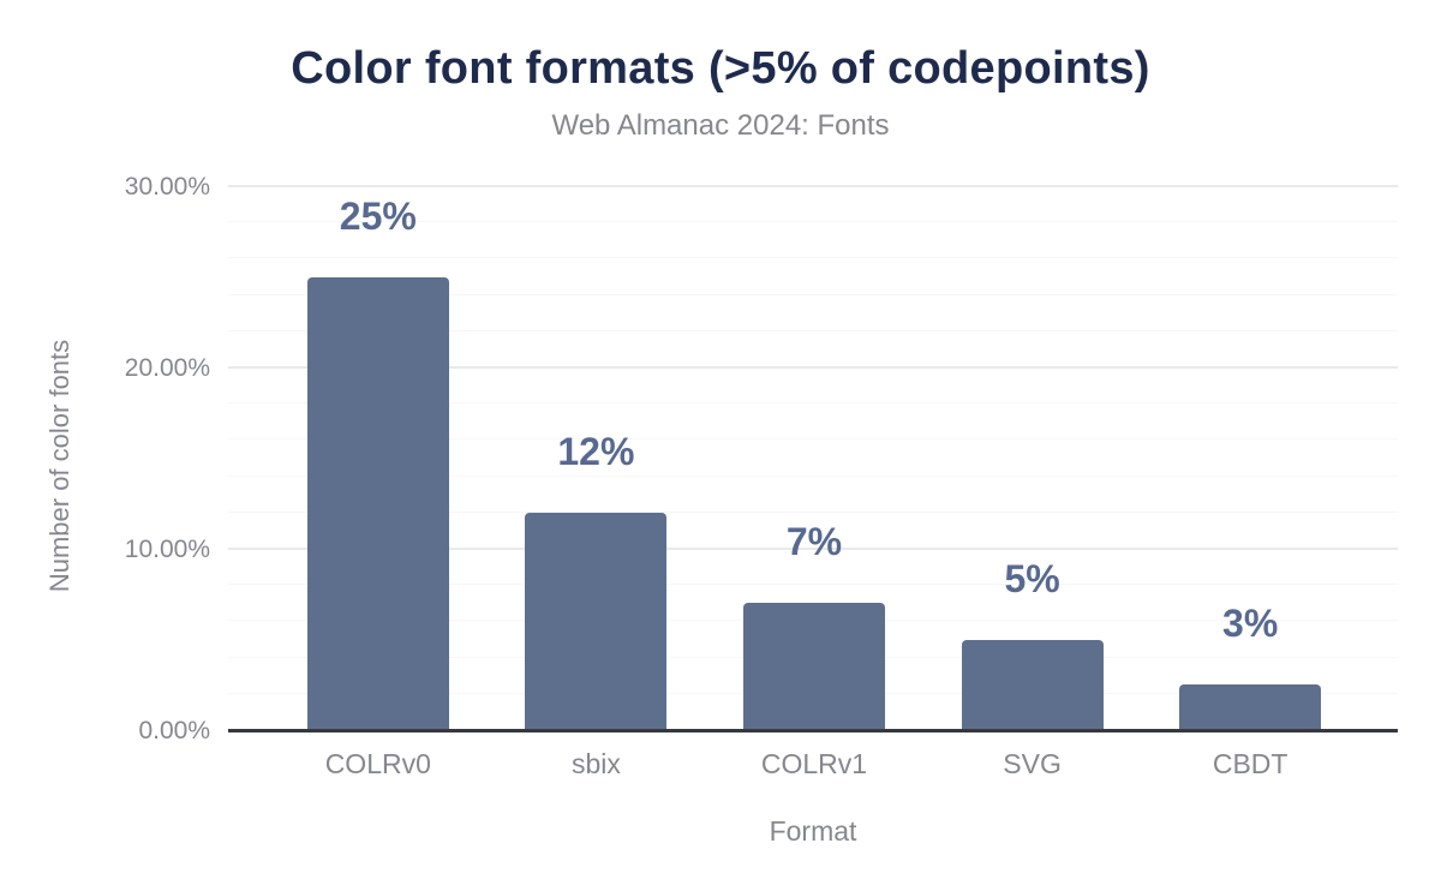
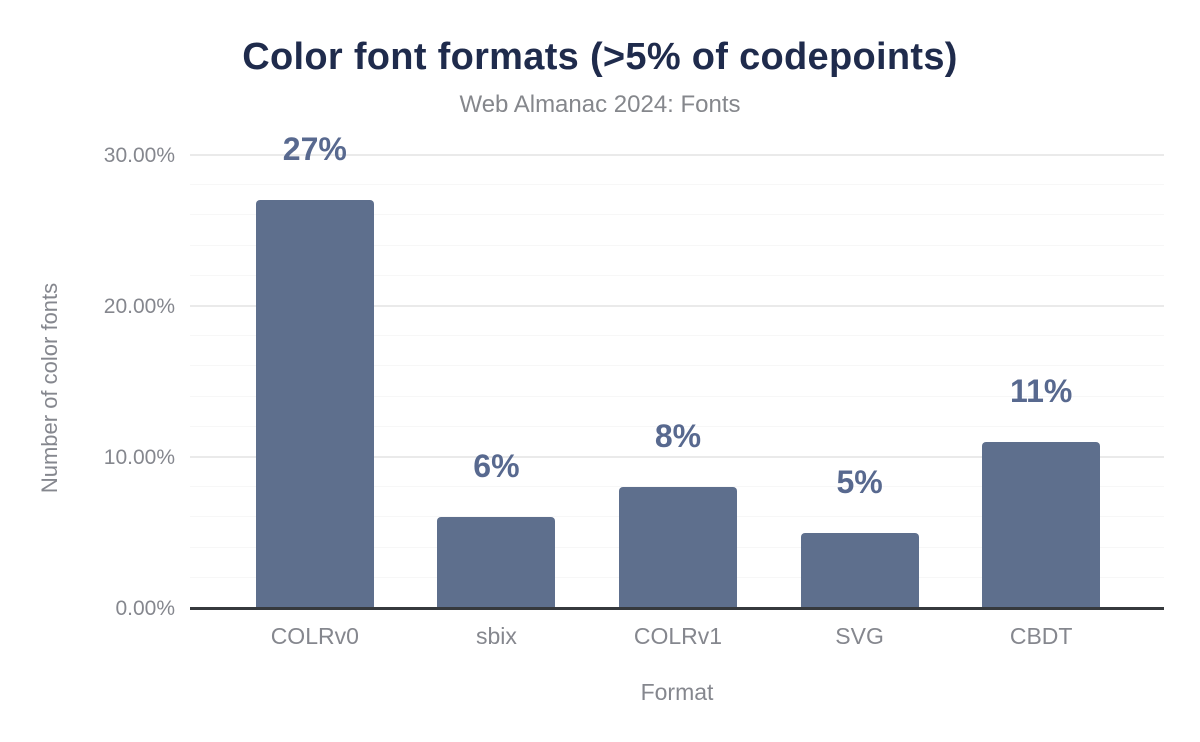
COLRv0: 25% -> 27%
sbix: 12% -> 6%
COLRv1: 7% -> 8%
CBDT: 3% -> 11%
